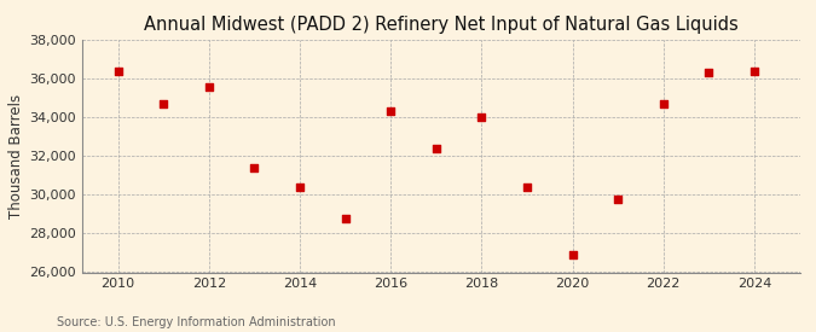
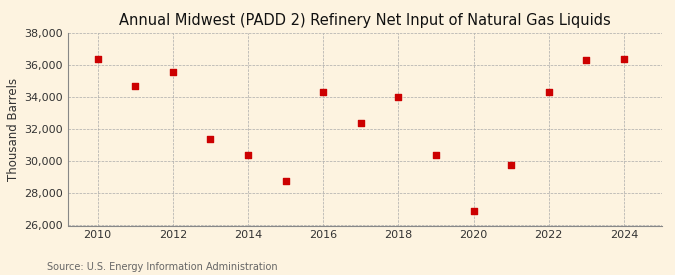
2022: 34,700 -> 34,300
